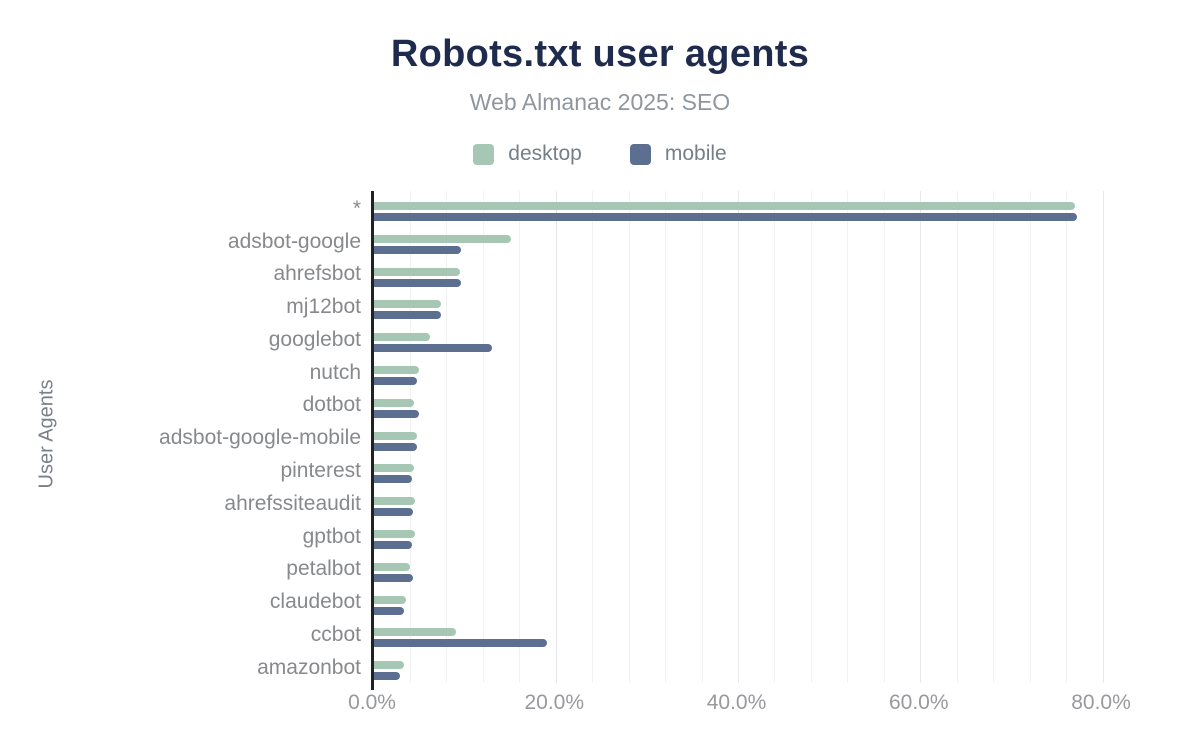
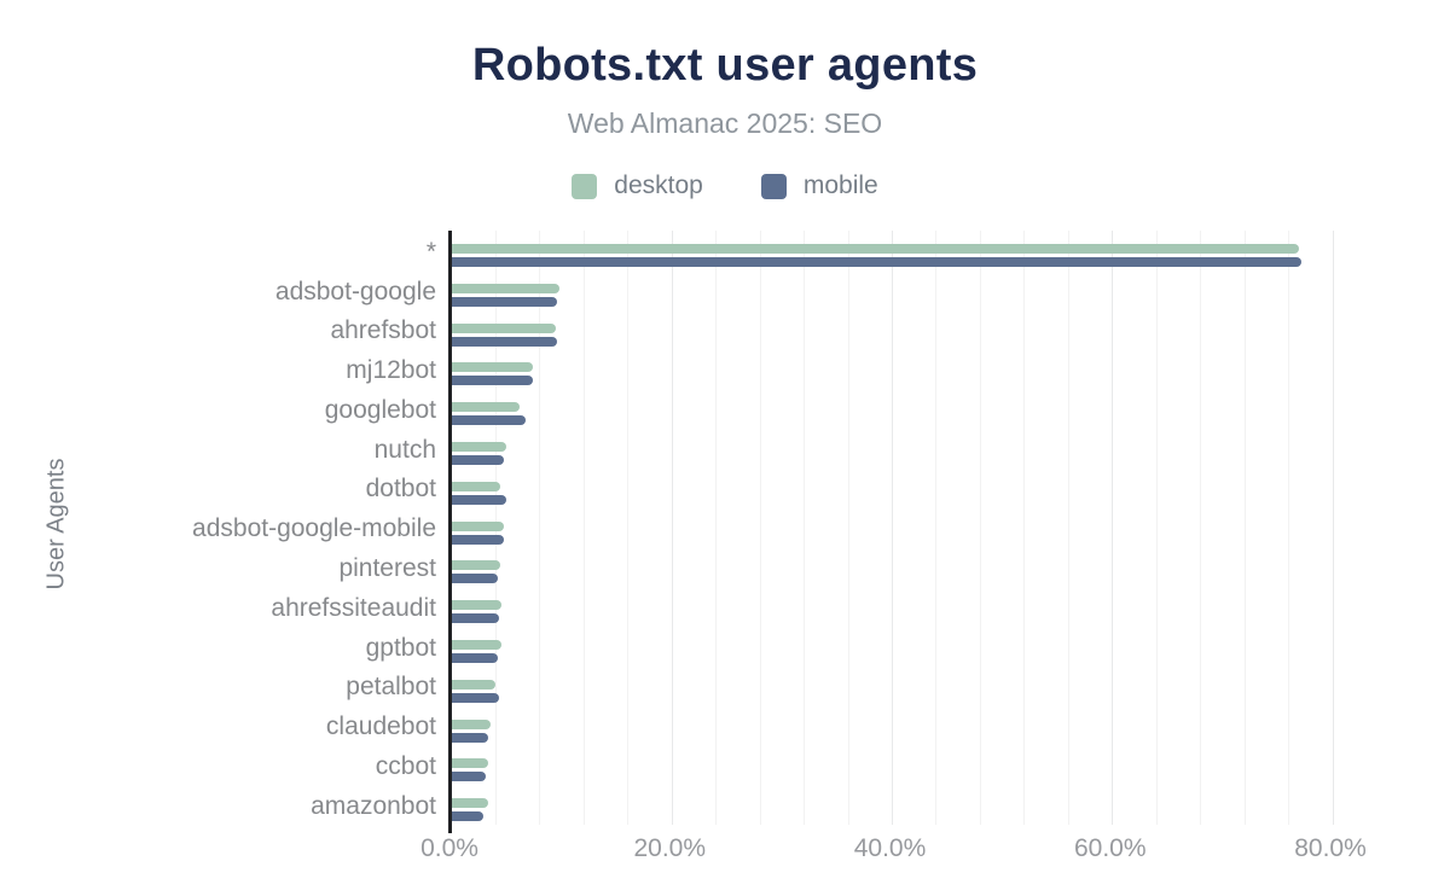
desktop/adsbot-google: 15% -> 10%
mobile/googlebot: 13% -> 7%
desktop/ccbot: 9% -> 3%
mobile/ccbot: 19% -> 3%
